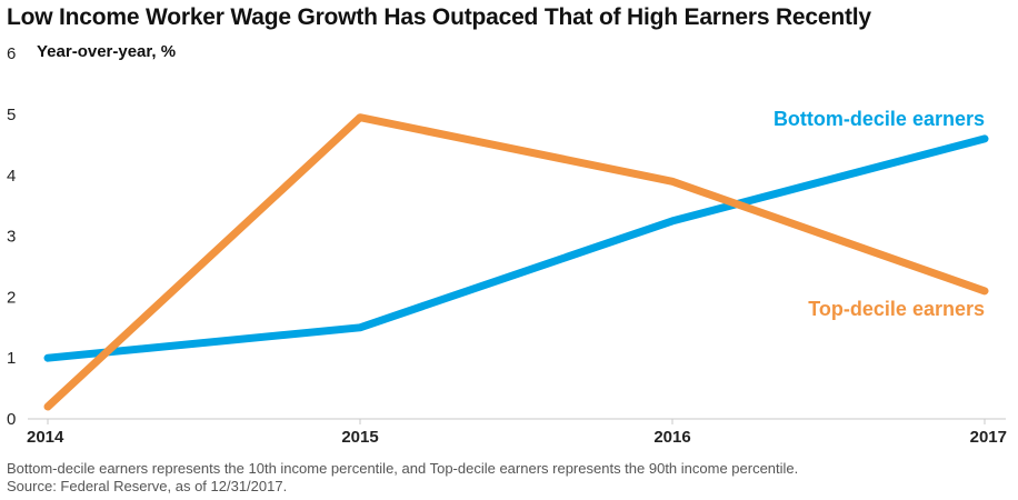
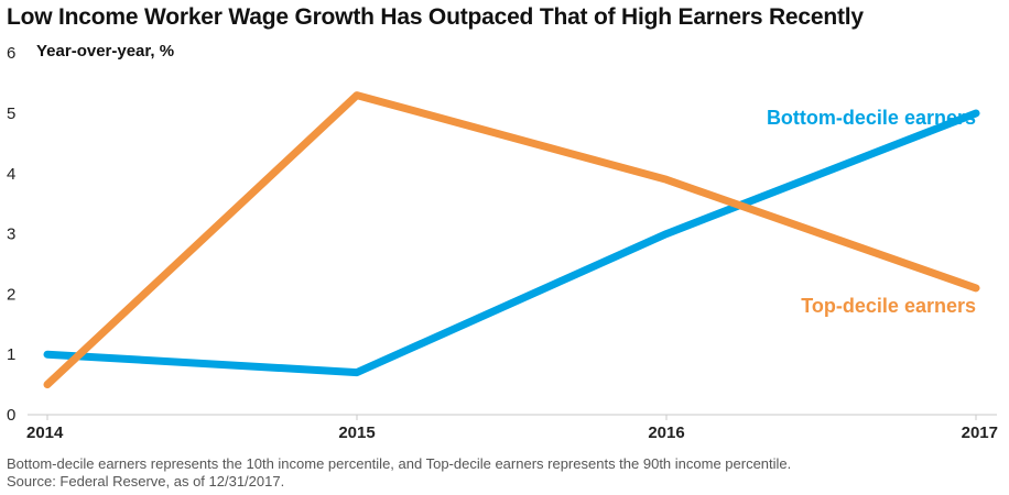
Top-decile earners/2014: 0.2 -> 0.5
Bottom-decile earners/2015: 1.5 -> 0.7
Top-decile earners/2015: 5.0 -> 5.3
Bottom-decile earners/2016: 3.2 -> 3.0
Bottom-decile earners/2017: 4.6 -> 5.0
